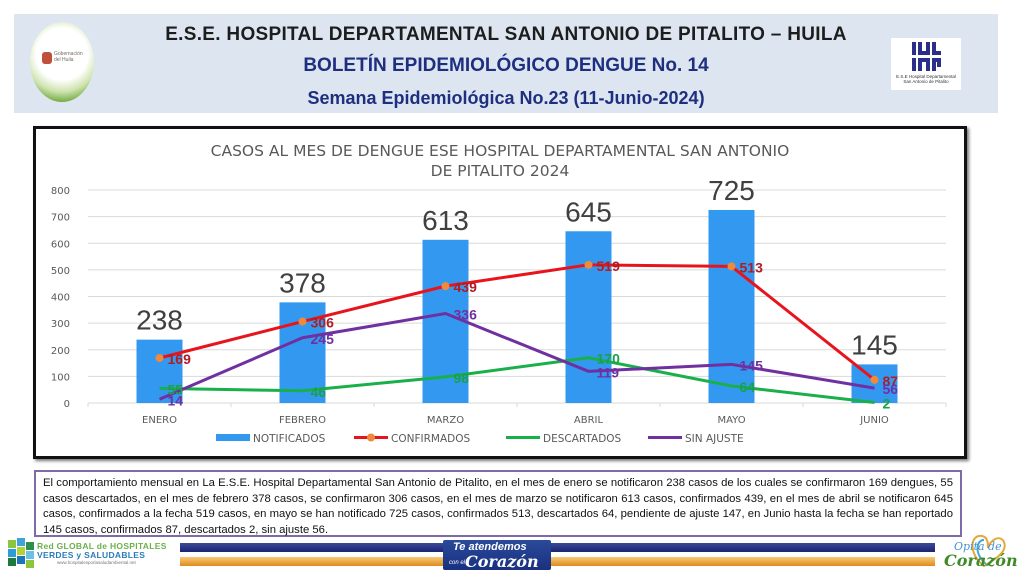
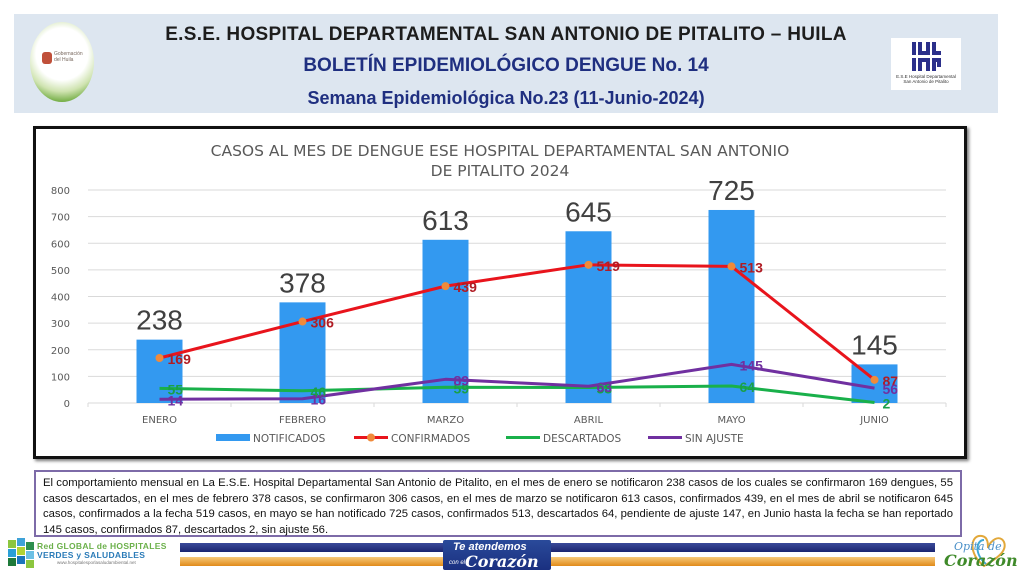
SIN AJUSTE/FEBRERO: 245 -> 16
DESCARTADOS/MARZO: 98 -> 59
SIN AJUSTE/MARZO: 336 -> 89
DESCARTADOS/ABRIL: 170 -> 58
SIN AJUSTE/ABRIL: 119 -> 63
